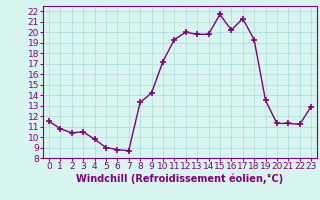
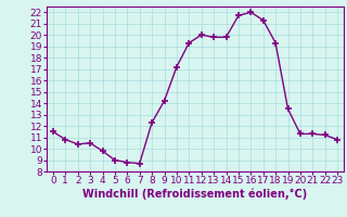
8: 13.3 -> 12.3
16: 20.2 -> 22.0
23: 12.9 -> 10.8
